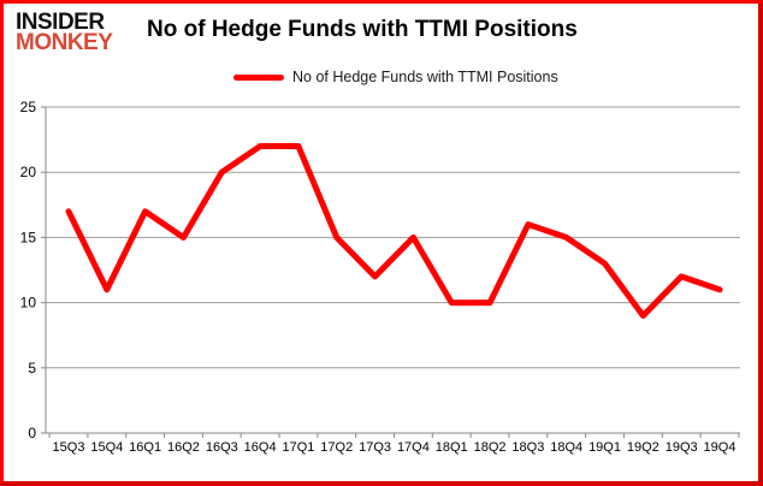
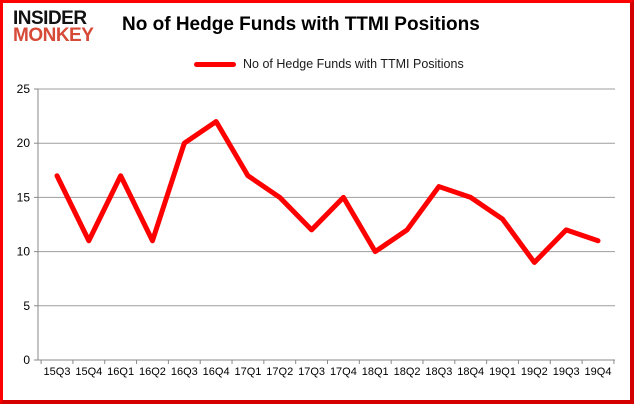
16Q2: 15 -> 11
17Q1: 22 -> 17
18Q2: 10 -> 12
